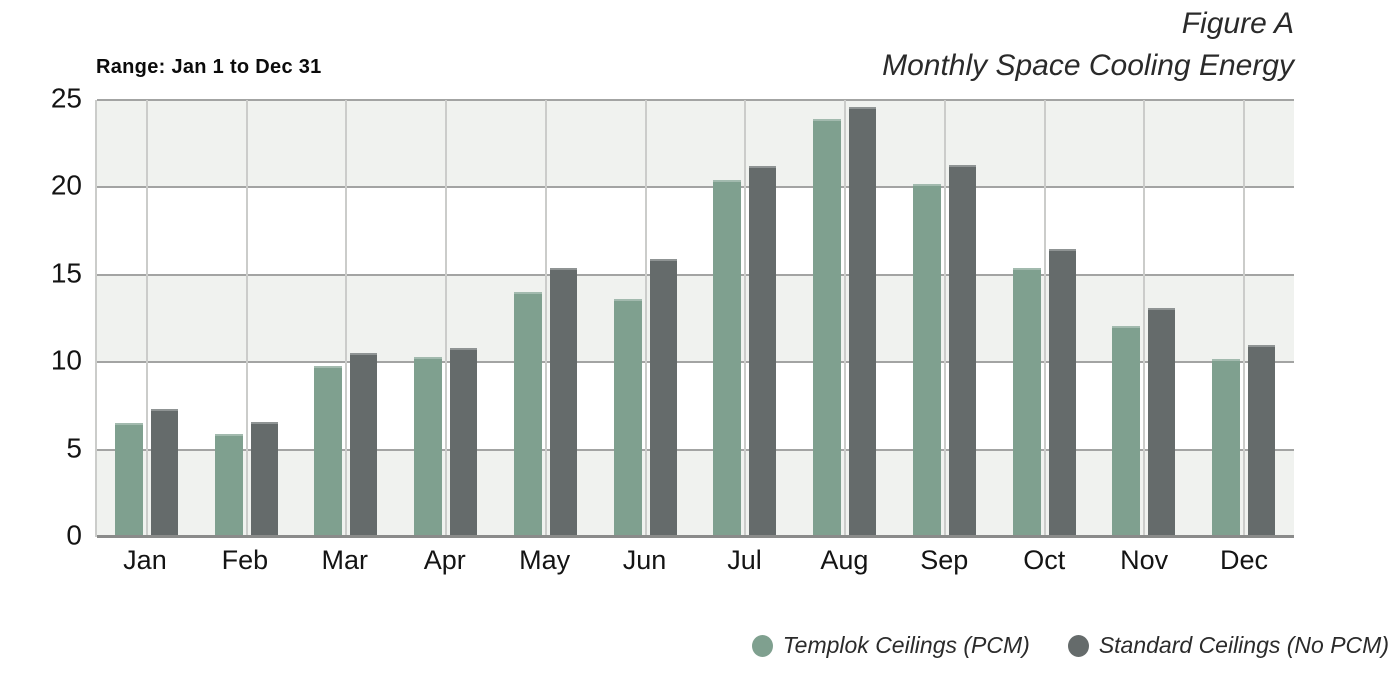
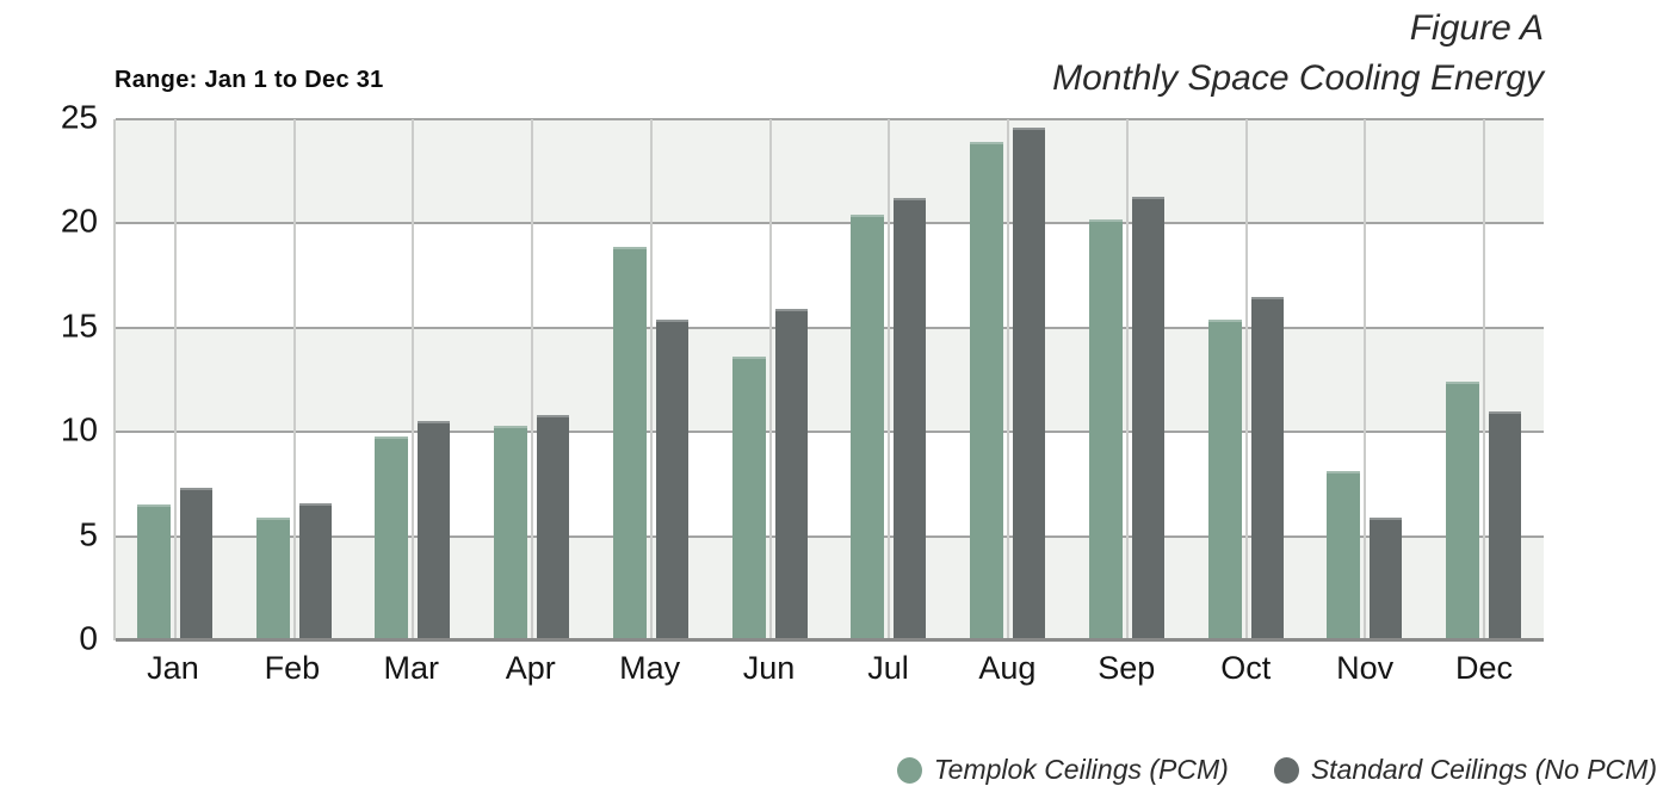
Templok Ceilings (PCM)/May: 14.0 -> 18.9
Templok Ceilings (PCM)/Nov: 12.1 -> 8.1
Standard Ceilings (No PCM)/Nov: 13.1 -> 5.9
Templok Ceilings (PCM)/Dec: 10.2 -> 12.4
